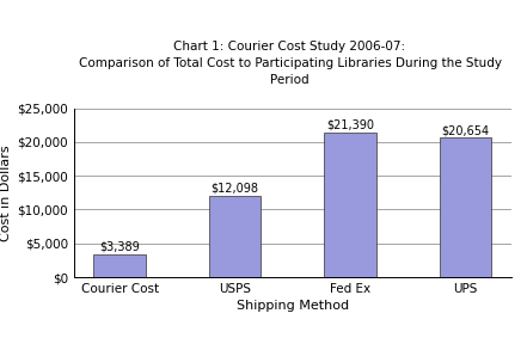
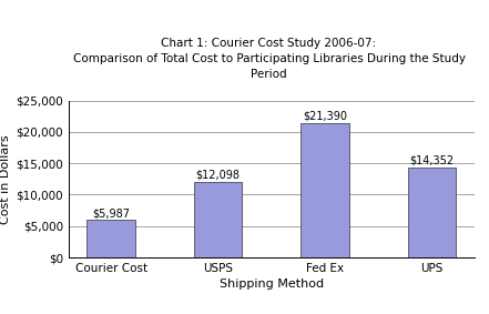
Courier Cost: $3,389 -> $5,987
UPS: $20,654 -> $14,352
